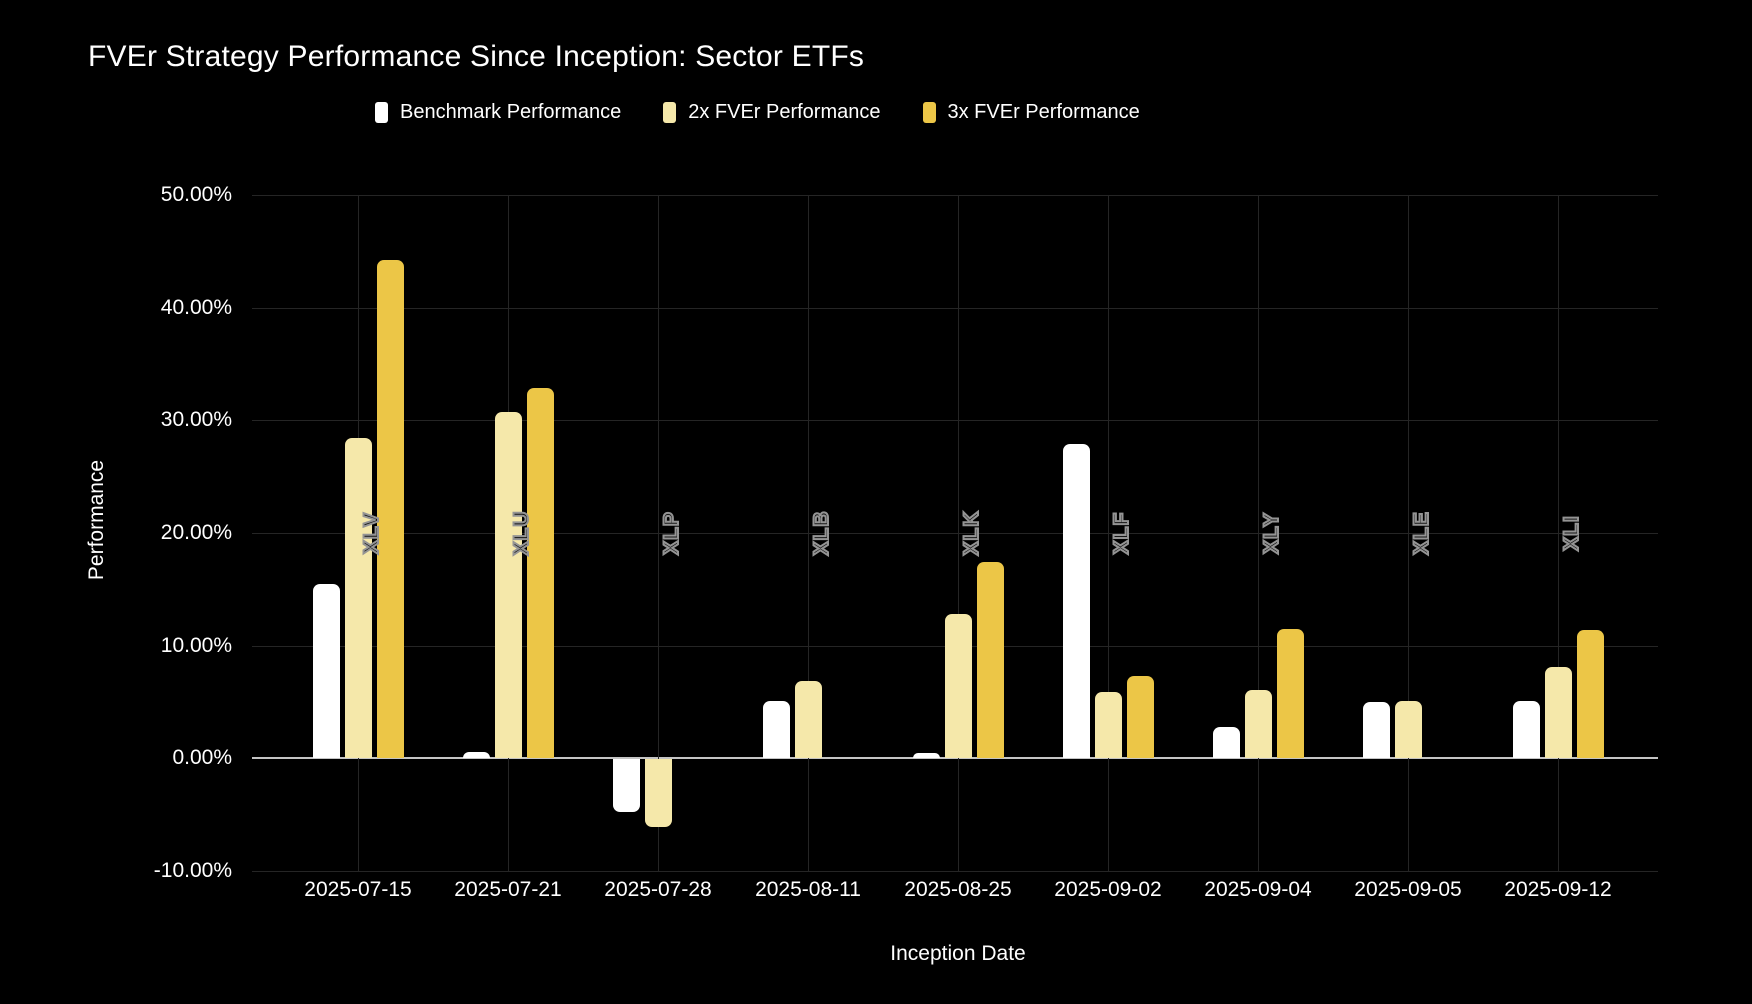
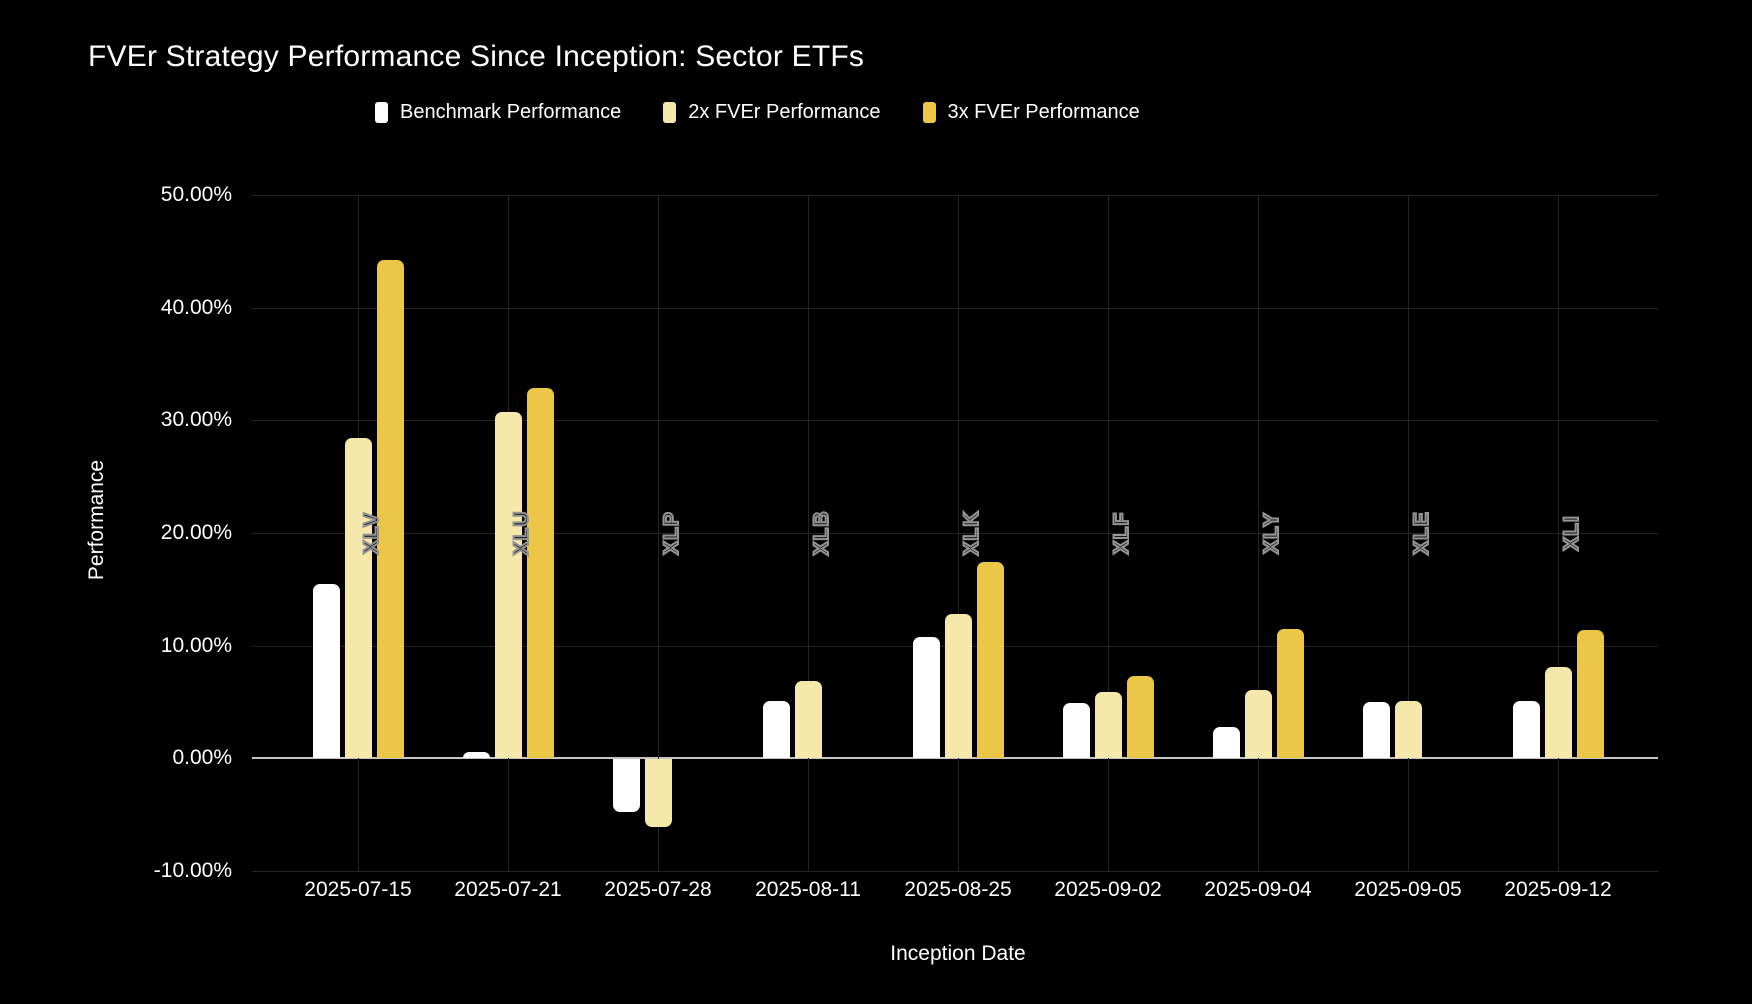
Benchmark Performance/2025-08-25: 0.5% -> 10.8%
Benchmark Performance/2025-09-02: 27.9% -> 4.9%
